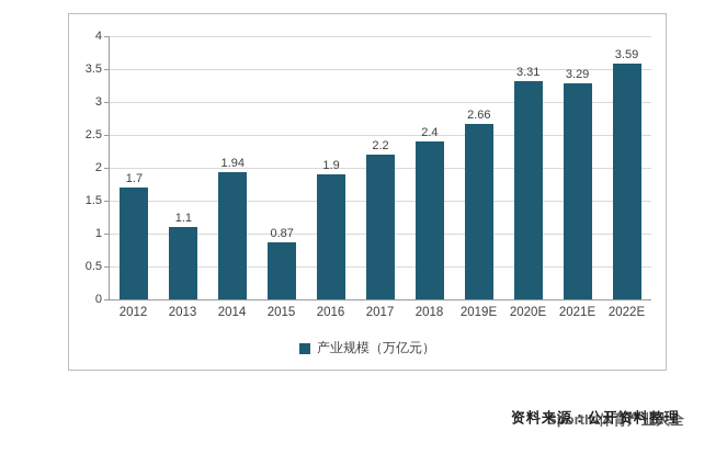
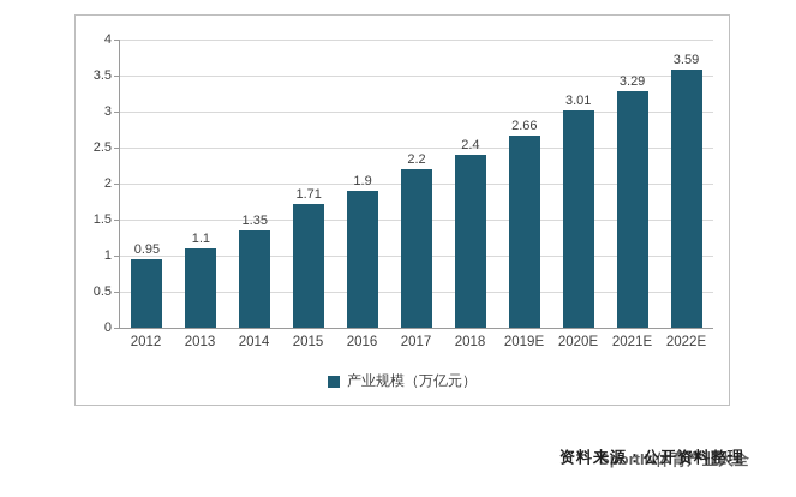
2012: 1.7 -> 0.95
2014: 1.94 -> 1.35
2015: 0.87 -> 1.71
2020E: 3.31 -> 3.01
